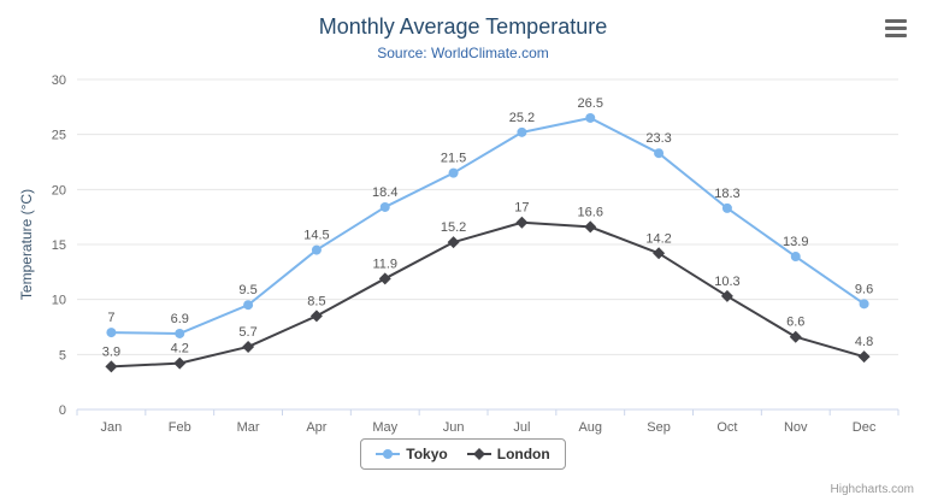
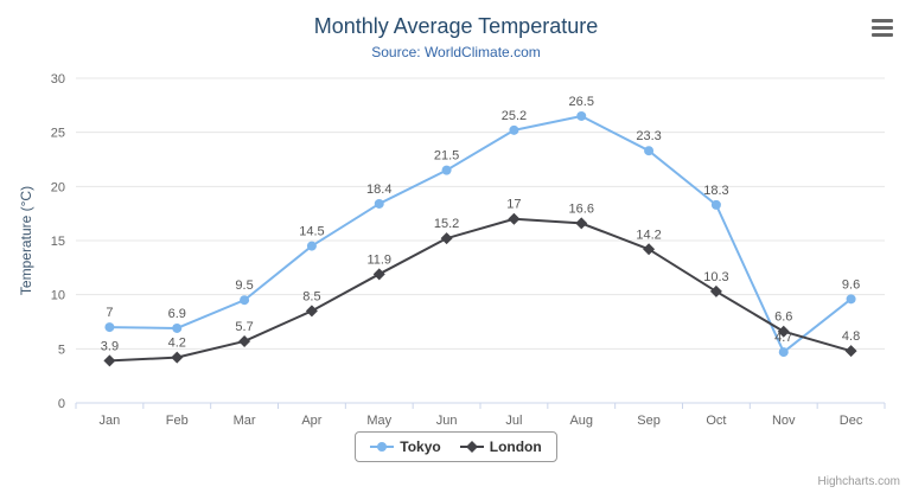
Tokyo/Nov: 13.9 -> 4.7
